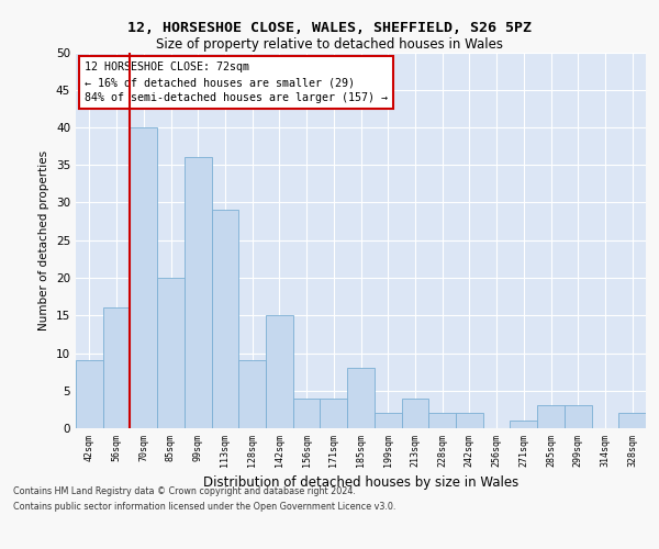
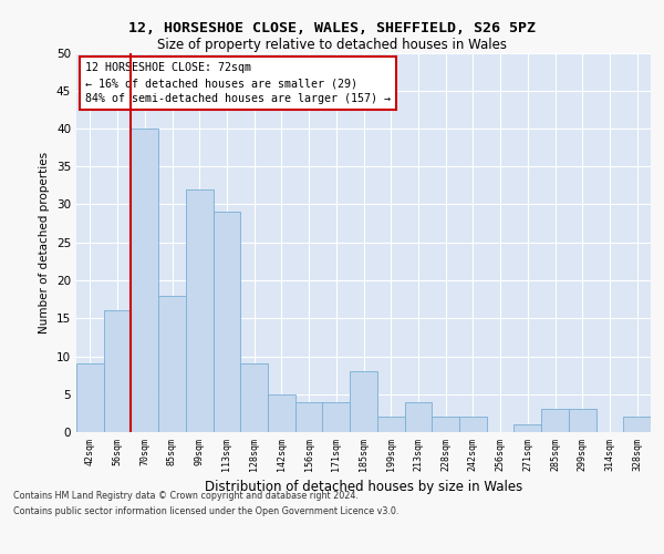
85sqm: 20 -> 18
99sqm: 36 -> 32
142sqm: 15 -> 5
